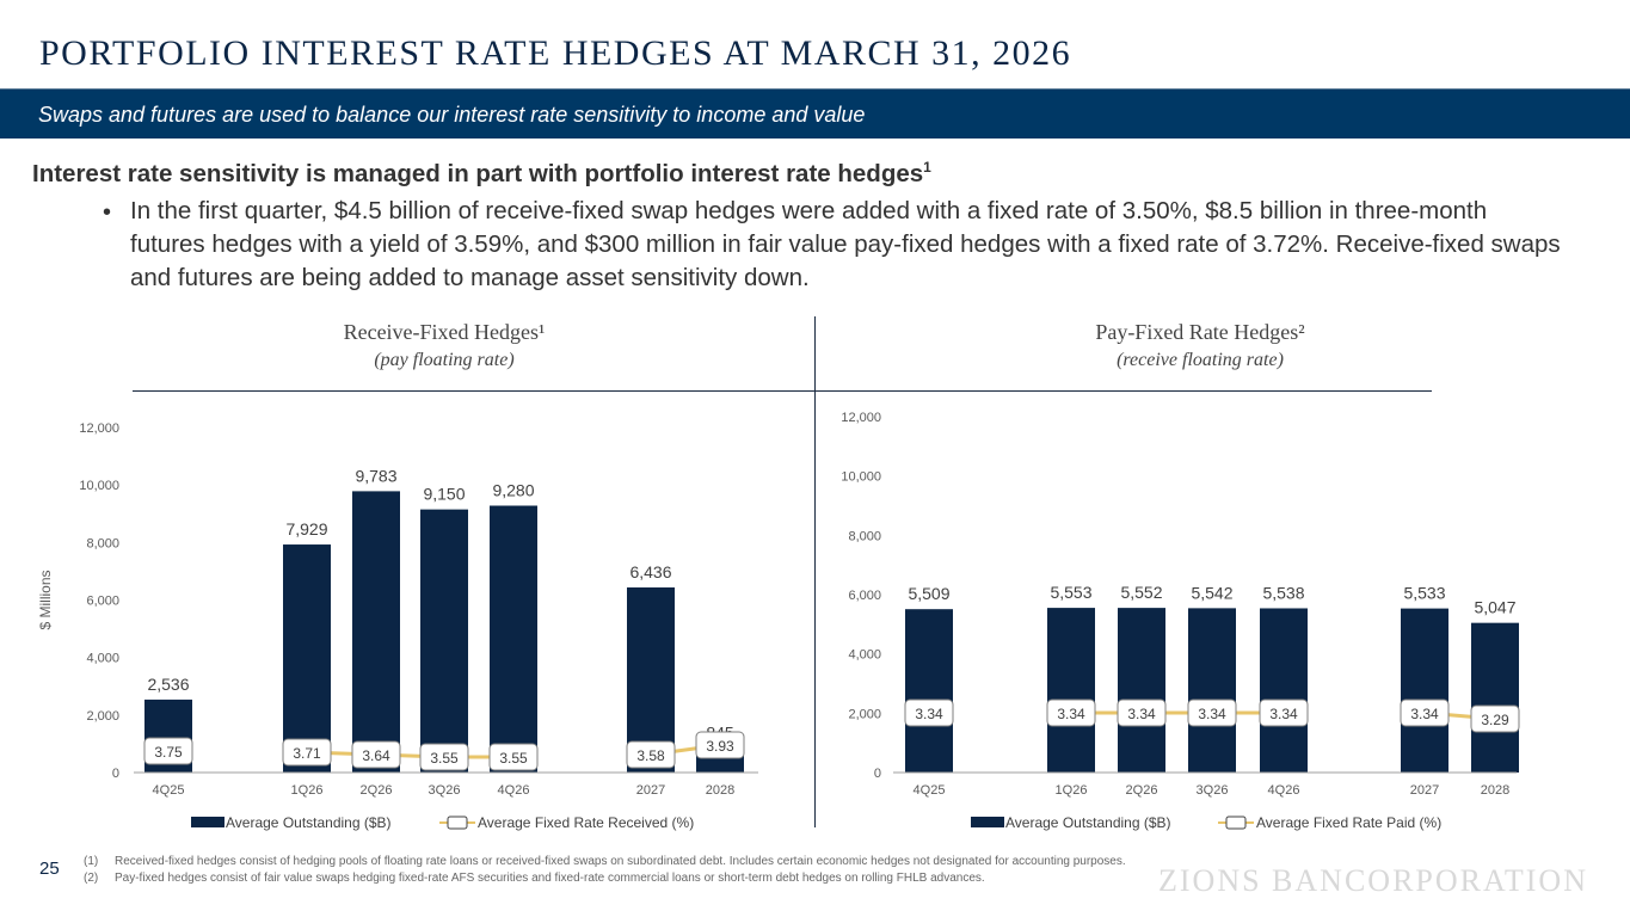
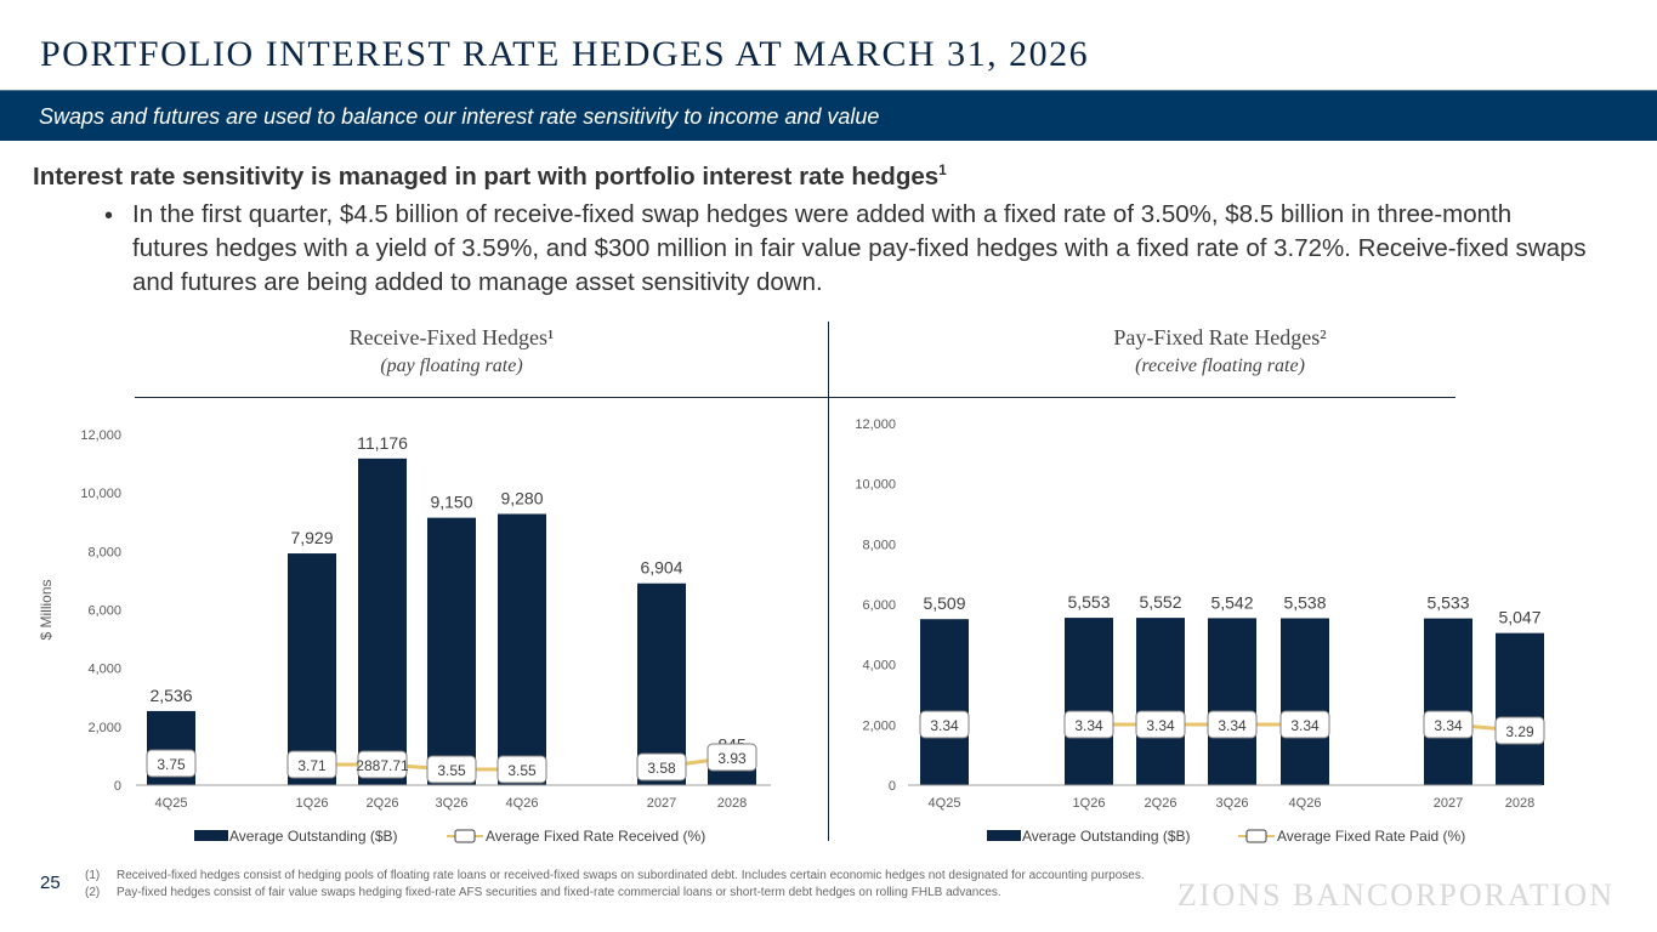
Receive-Fixed Hedges¹ (pay floating rate)/Average Outstanding ($B)/2Q26: 9,783 -> 11,176
Receive-Fixed Hedges¹ (pay floating rate)/Average Fixed Rate Received (%)/2Q26: 3.64 -> 2887.71
Receive-Fixed Hedges¹ (pay floating rate)/Average Outstanding ($B)/2027: 6,436 -> 6,904
